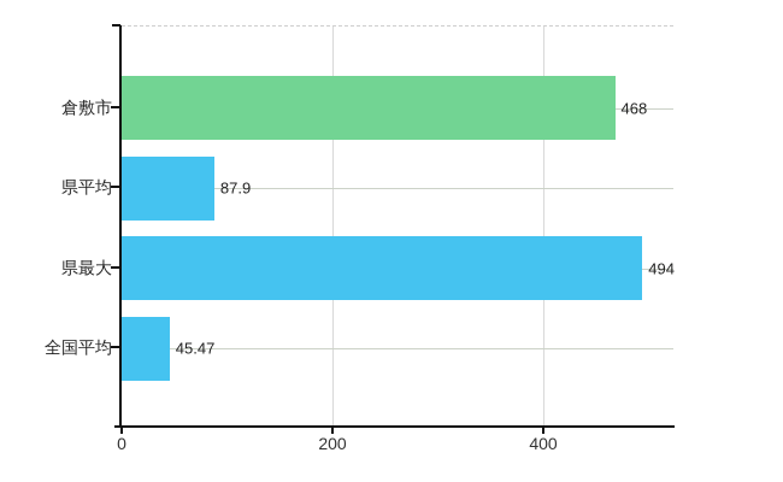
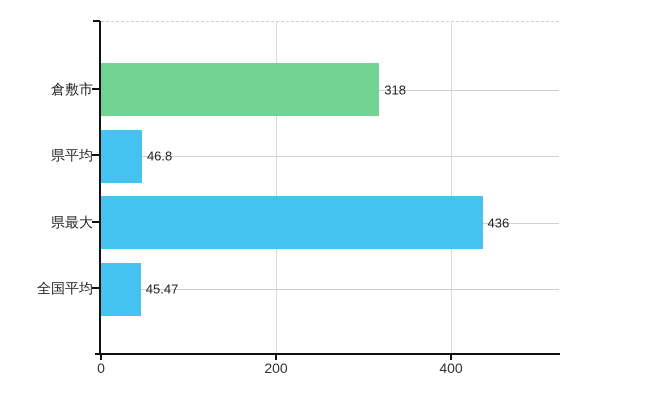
倉敷市: 468 -> 318
県平均: 87.9 -> 46.8
県最大: 494 -> 436
